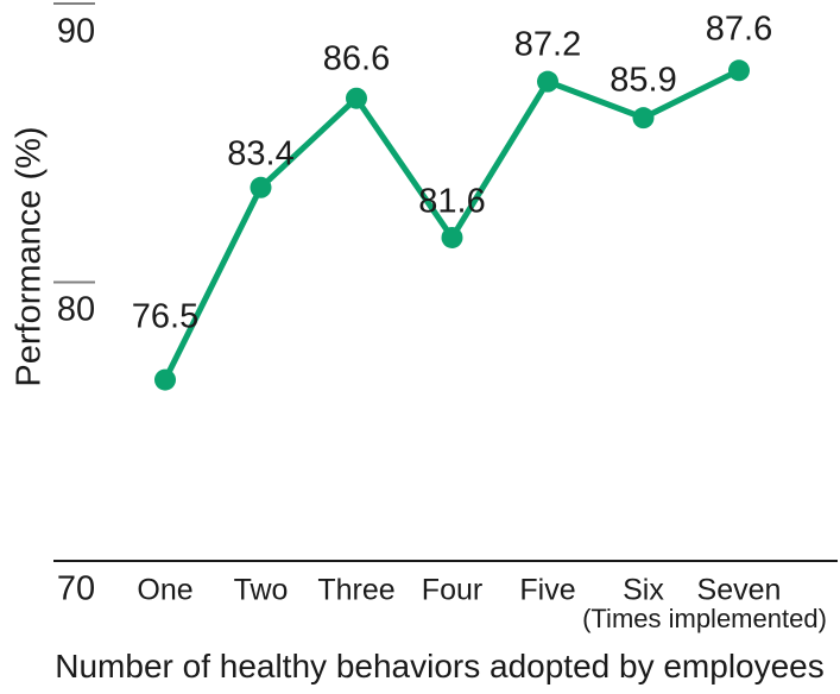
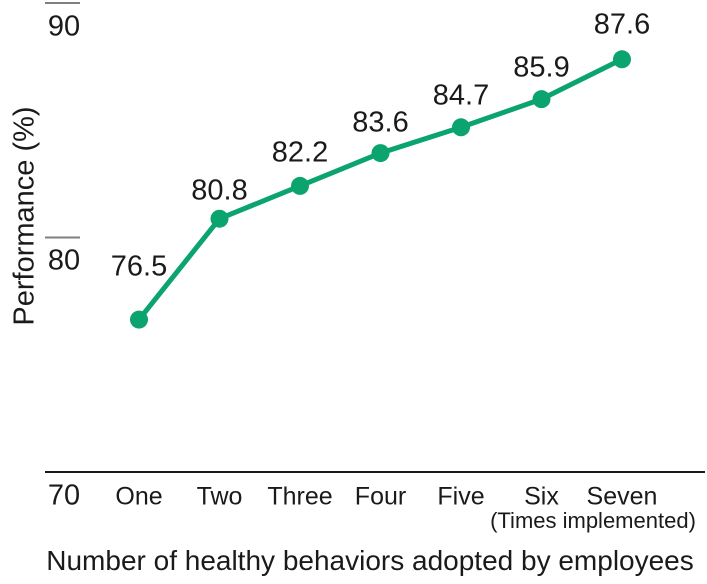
Two: 83.4 -> 80.8
Three: 86.6 -> 82.2
Four: 81.6 -> 83.6
Five: 87.2 -> 84.7
